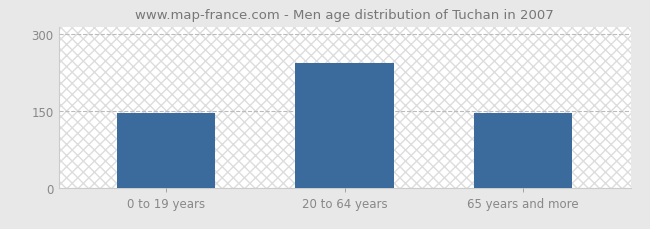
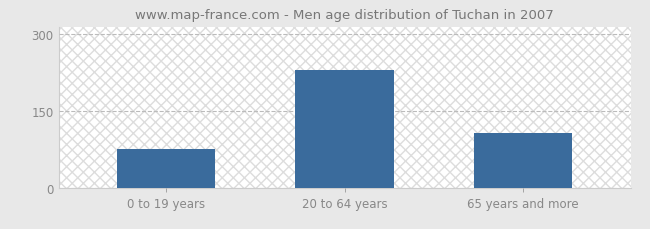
0 to 19 years: 146 -> 75
20 to 64 years: 244 -> 230
65 years and more: 146 -> 107
